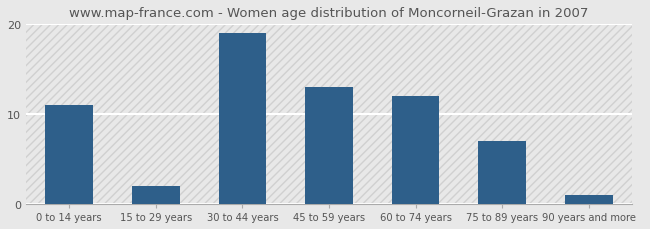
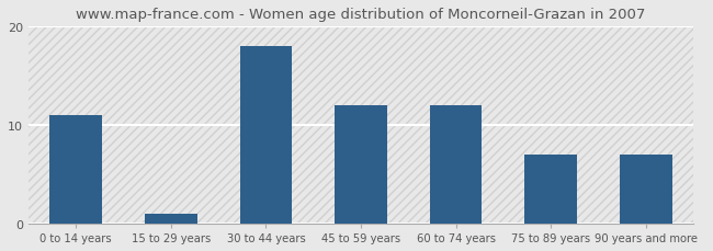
15 to 29 years: 2 -> 1
30 to 44 years: 19 -> 18
45 to 59 years: 13 -> 12
90 years and more: 1 -> 7
